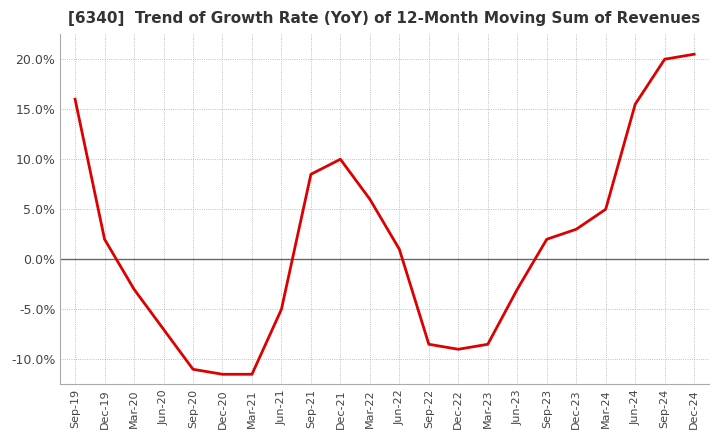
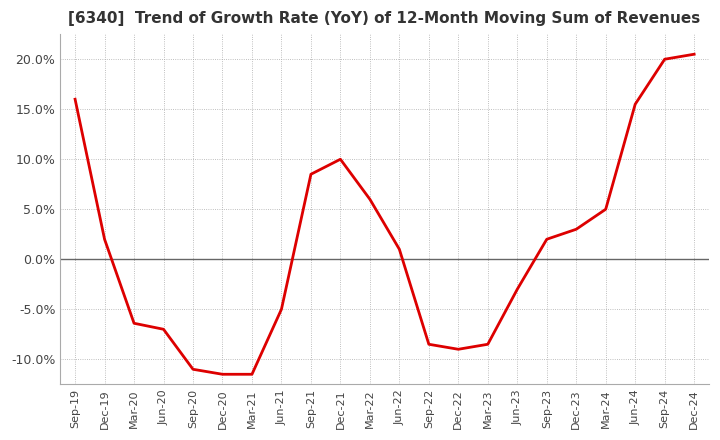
Mar-20: -3.0% -> -6.4%
